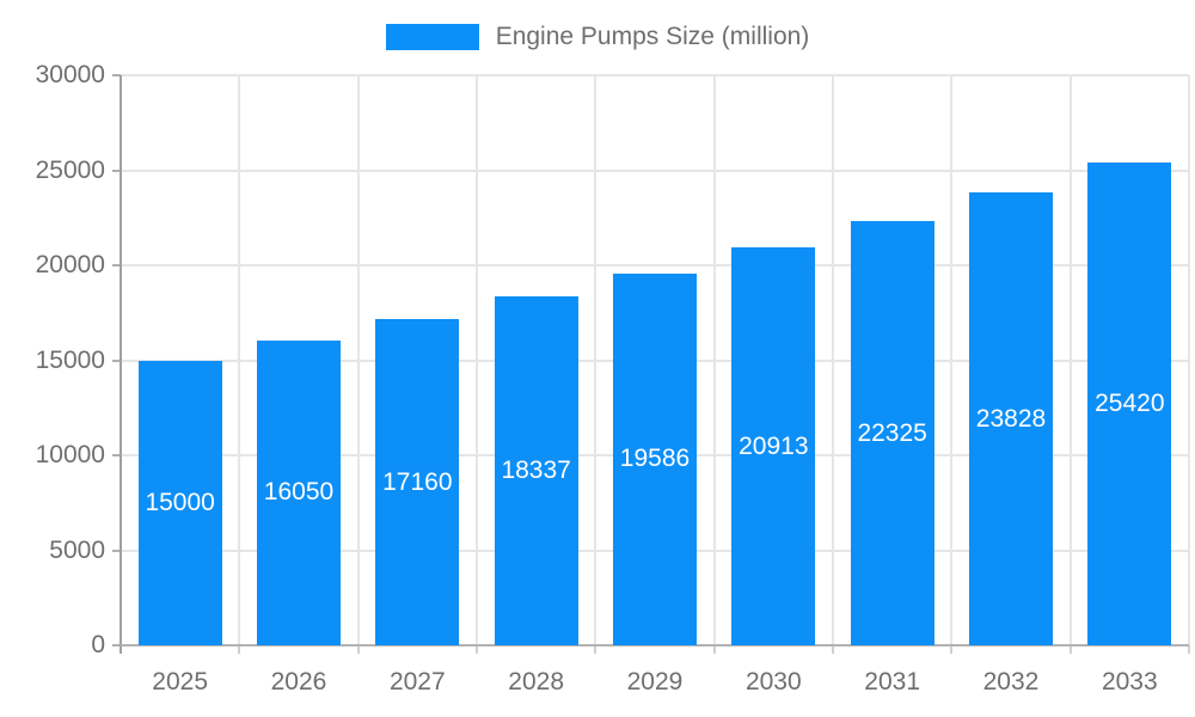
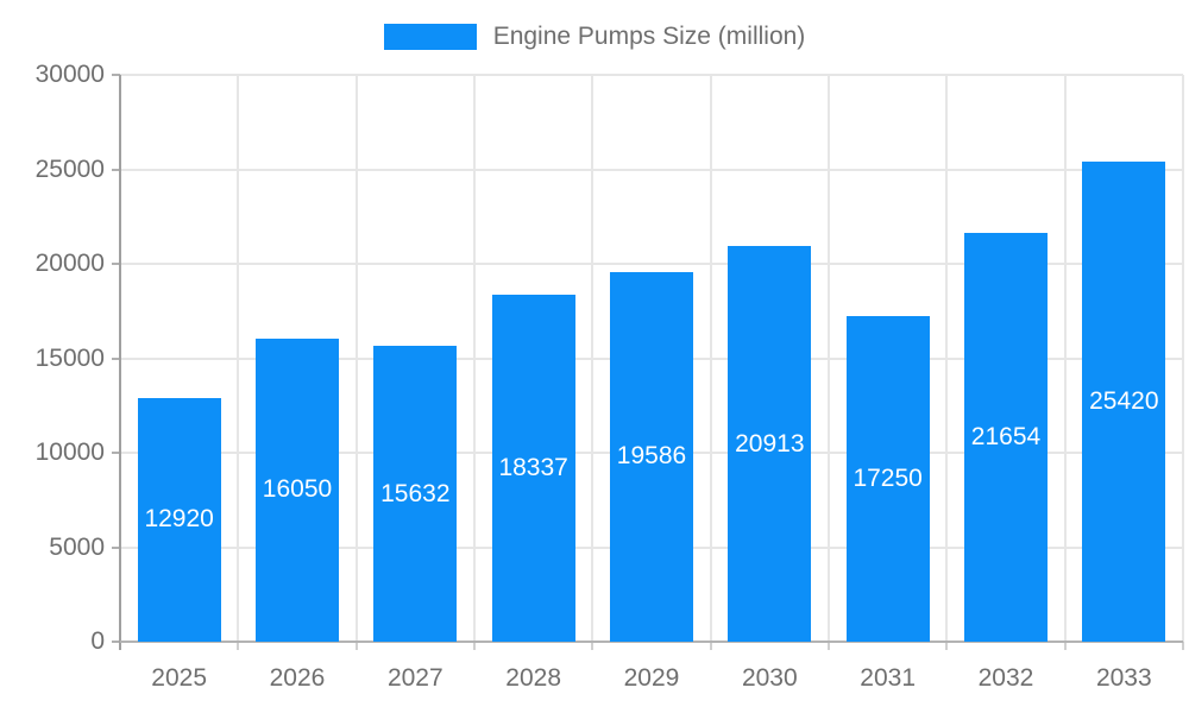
2025: 15000 -> 12920
2027: 17160 -> 15632
2031: 22325 -> 17250
2032: 23828 -> 21654
